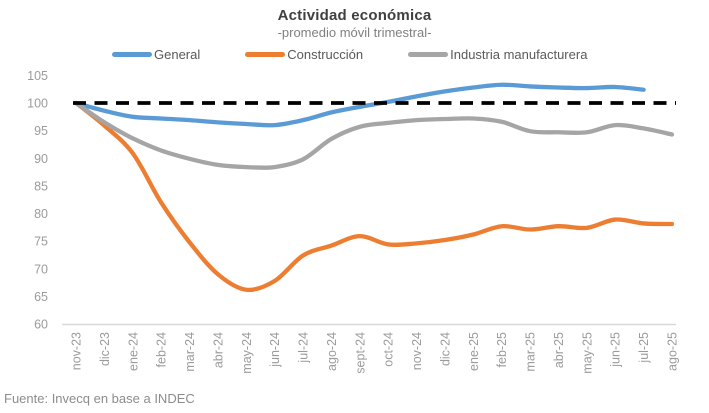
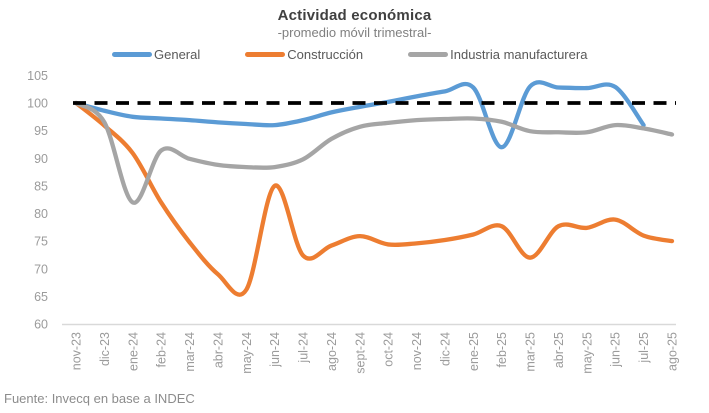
Industria manufacturera/ene-24: 94 -> 82
Construcción/jun-24: 68 -> 85
General/feb-25: 103 -> 92
Construcción/mar-25: 77 -> 72
General/jul-25: 102 -> 96
Construcción/jul-25: 78 -> 76
Construcción/ago-25: 78 -> 75
